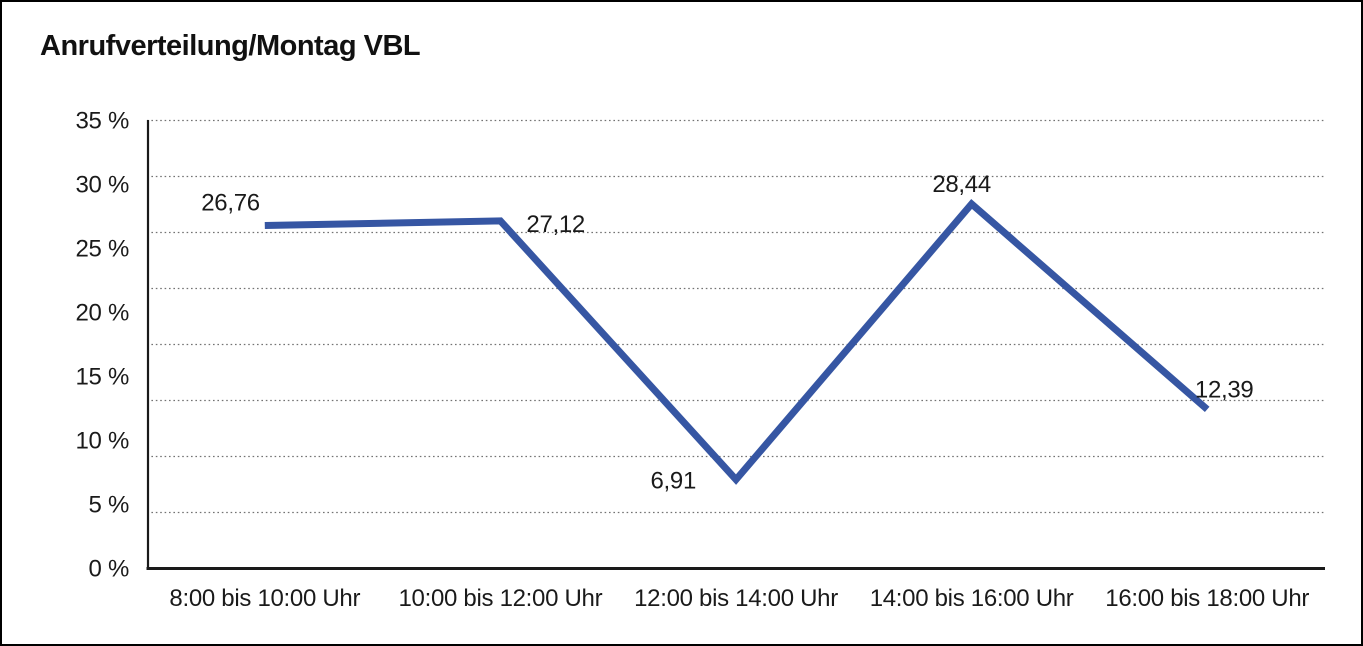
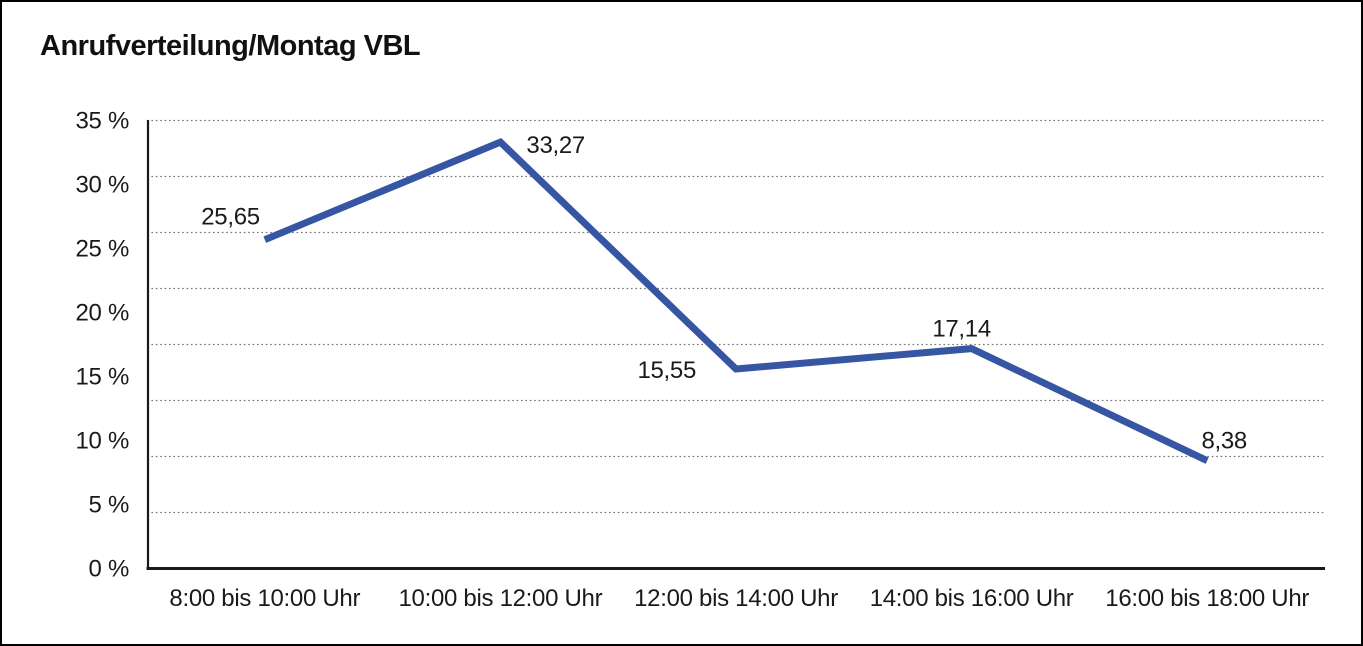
8:00 bis 10:00 Uhr: 26,76 -> 25,65
10:00 bis 12:00 Uhr: 27,12 -> 33,27
12:00 bis 14:00 Uhr: 6,91 -> 15,55
14:00 bis 16:00 Uhr: 28,44 -> 17,14
16:00 bis 18:00 Uhr: 12,39 -> 8,38
